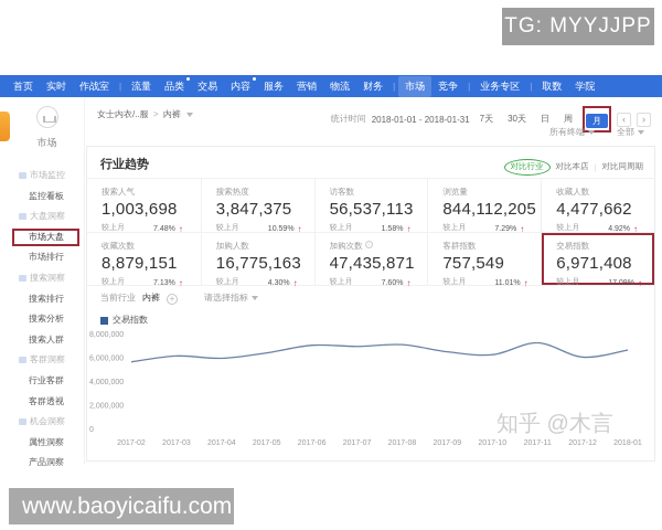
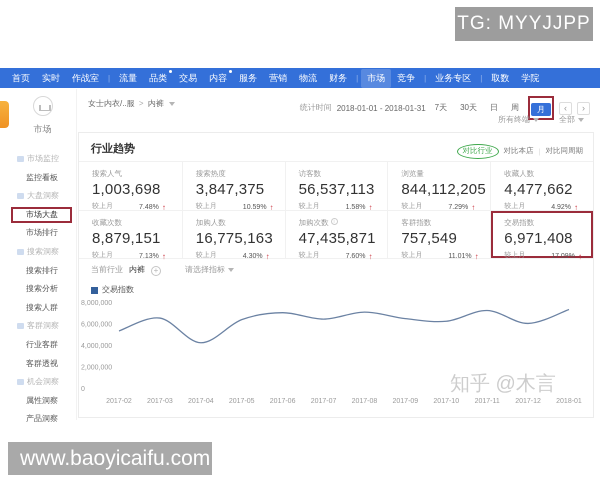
2017-02: 5700000 -> 5400000
2017-03: 6200000 -> 6600000
2017-04: 6000000 -> 4300000
2017-07: 7000000 -> 6500000
2018-01: 6700000 -> 7400000
